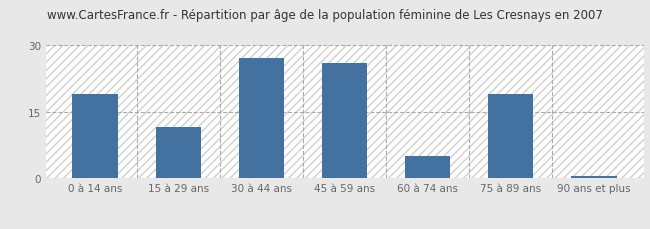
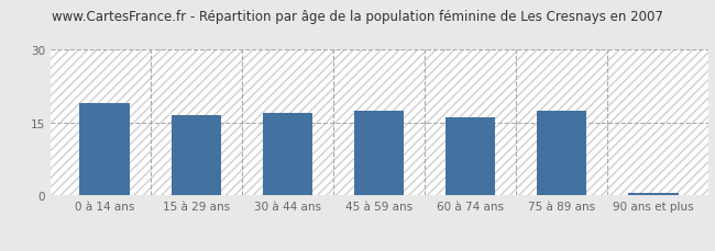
15 à 29 ans: 11.5 -> 16.5
30 à 44 ans: 27.0 -> 17.0
45 à 59 ans: 26.0 -> 17.5
60 à 74 ans: 5.0 -> 16.0
75 à 89 ans: 19.0 -> 17.5
